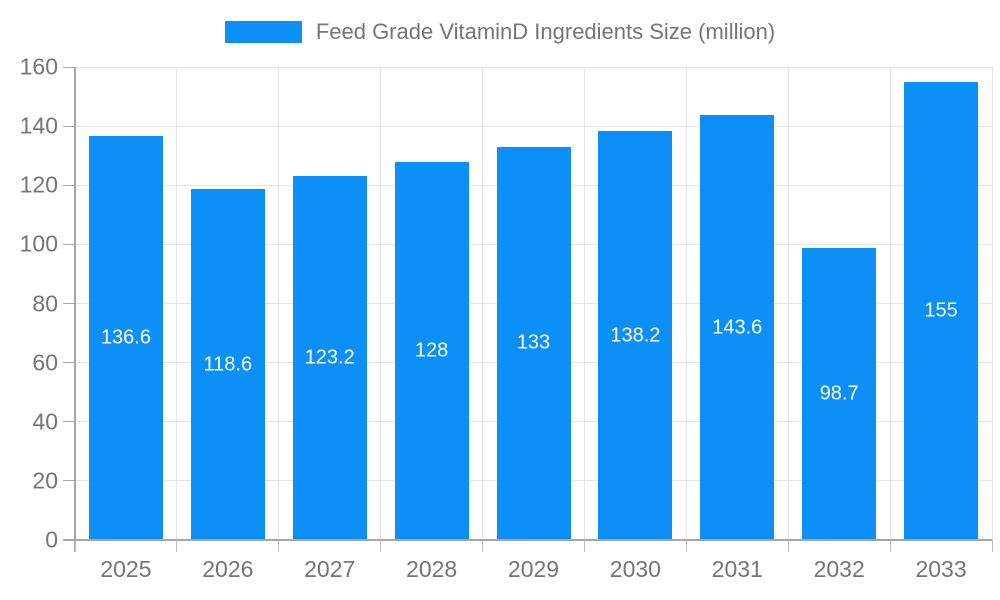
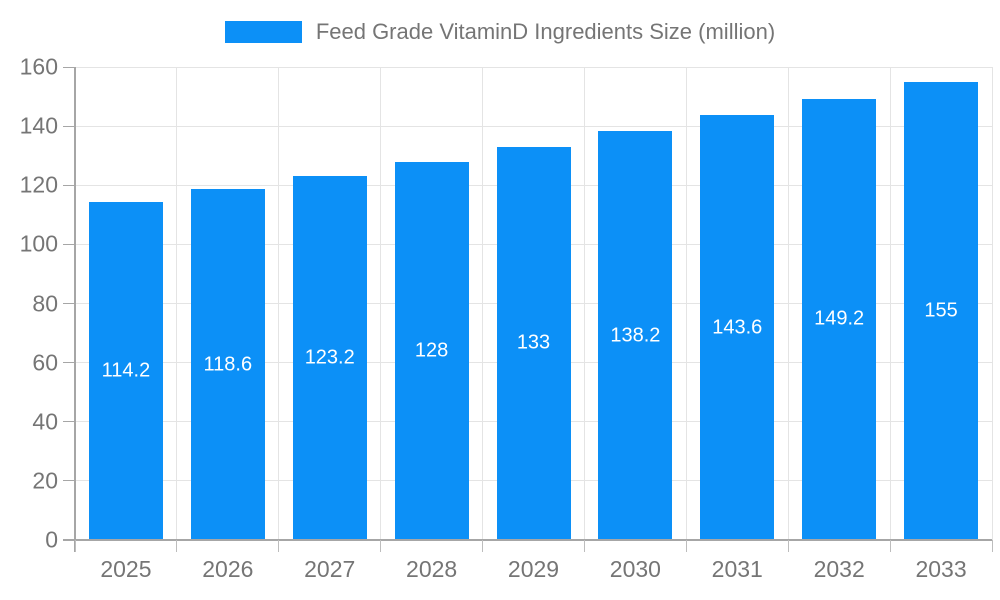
2025: 136.6 -> 114.2
2032: 98.7 -> 149.2
